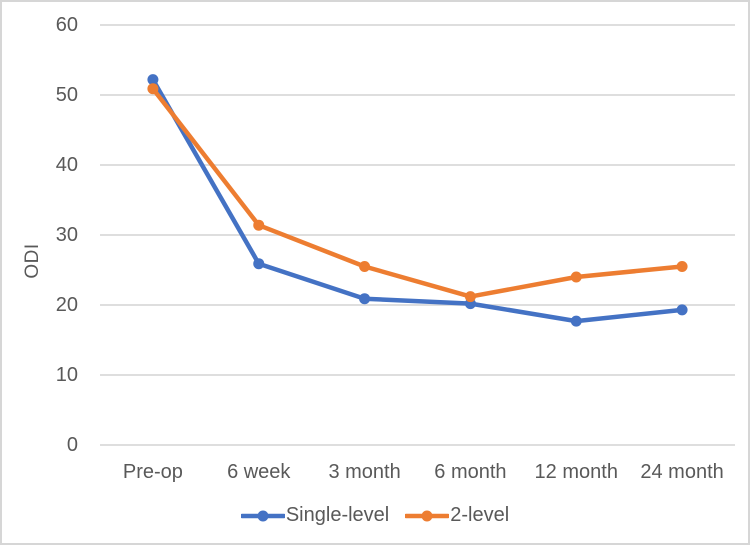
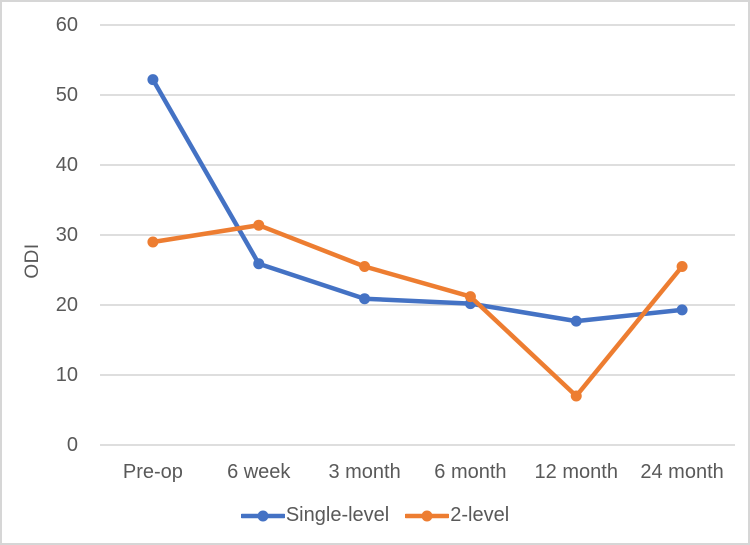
2-level/Pre-op: 51 -> 29
2-level/12 month: 24 -> 7
